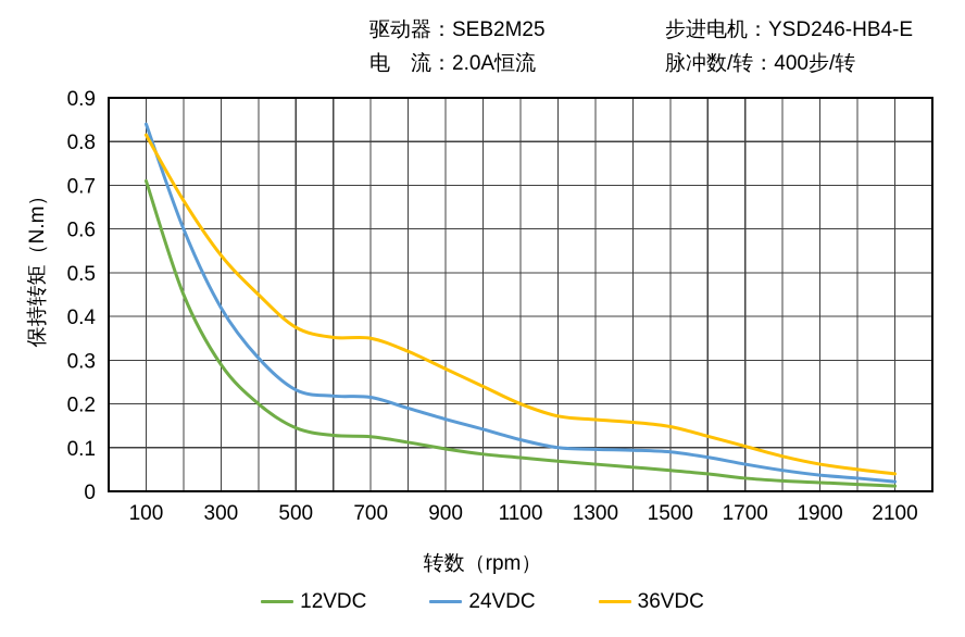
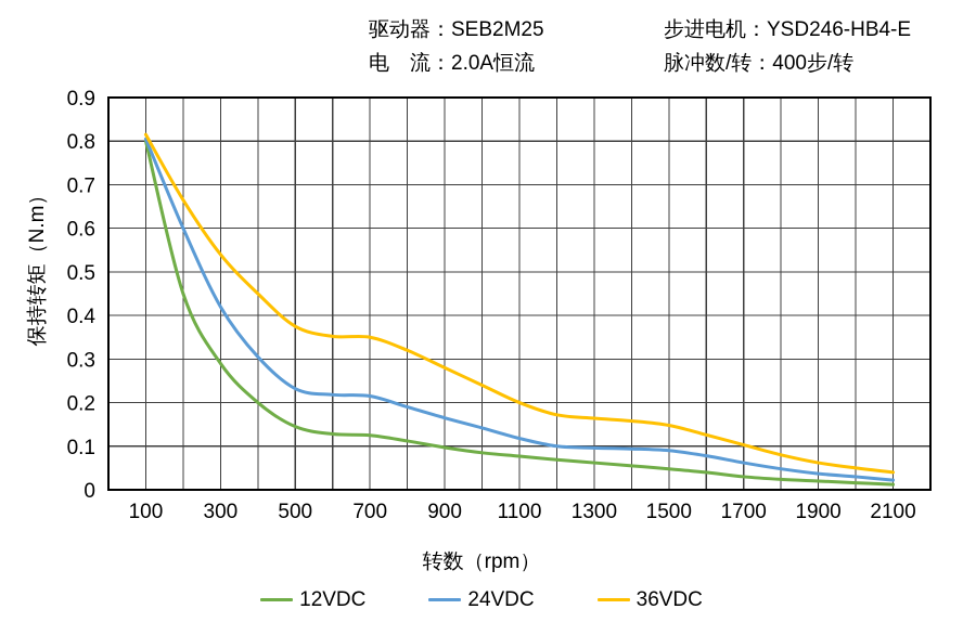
12VDC/100: 0.71 -> 0.80
24VDC/100: 0.84 -> 0.81
